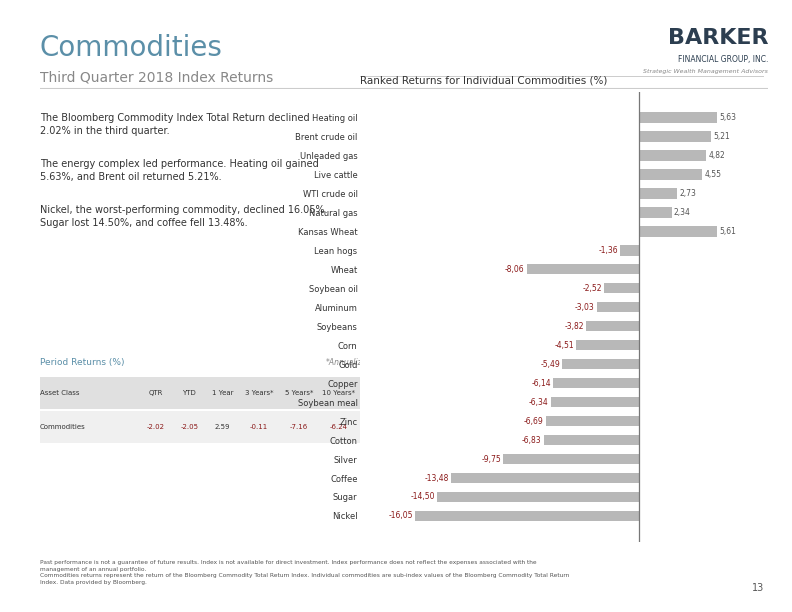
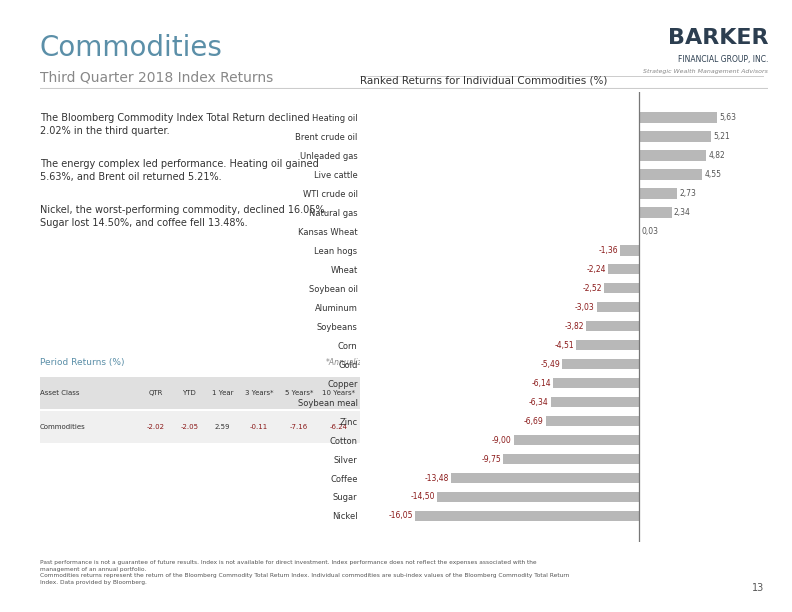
Kansas Wheat: 5,61 -> 0,03
Wheat: -8,06 -> -2,24
Cotton: -6,83 -> -9,00
